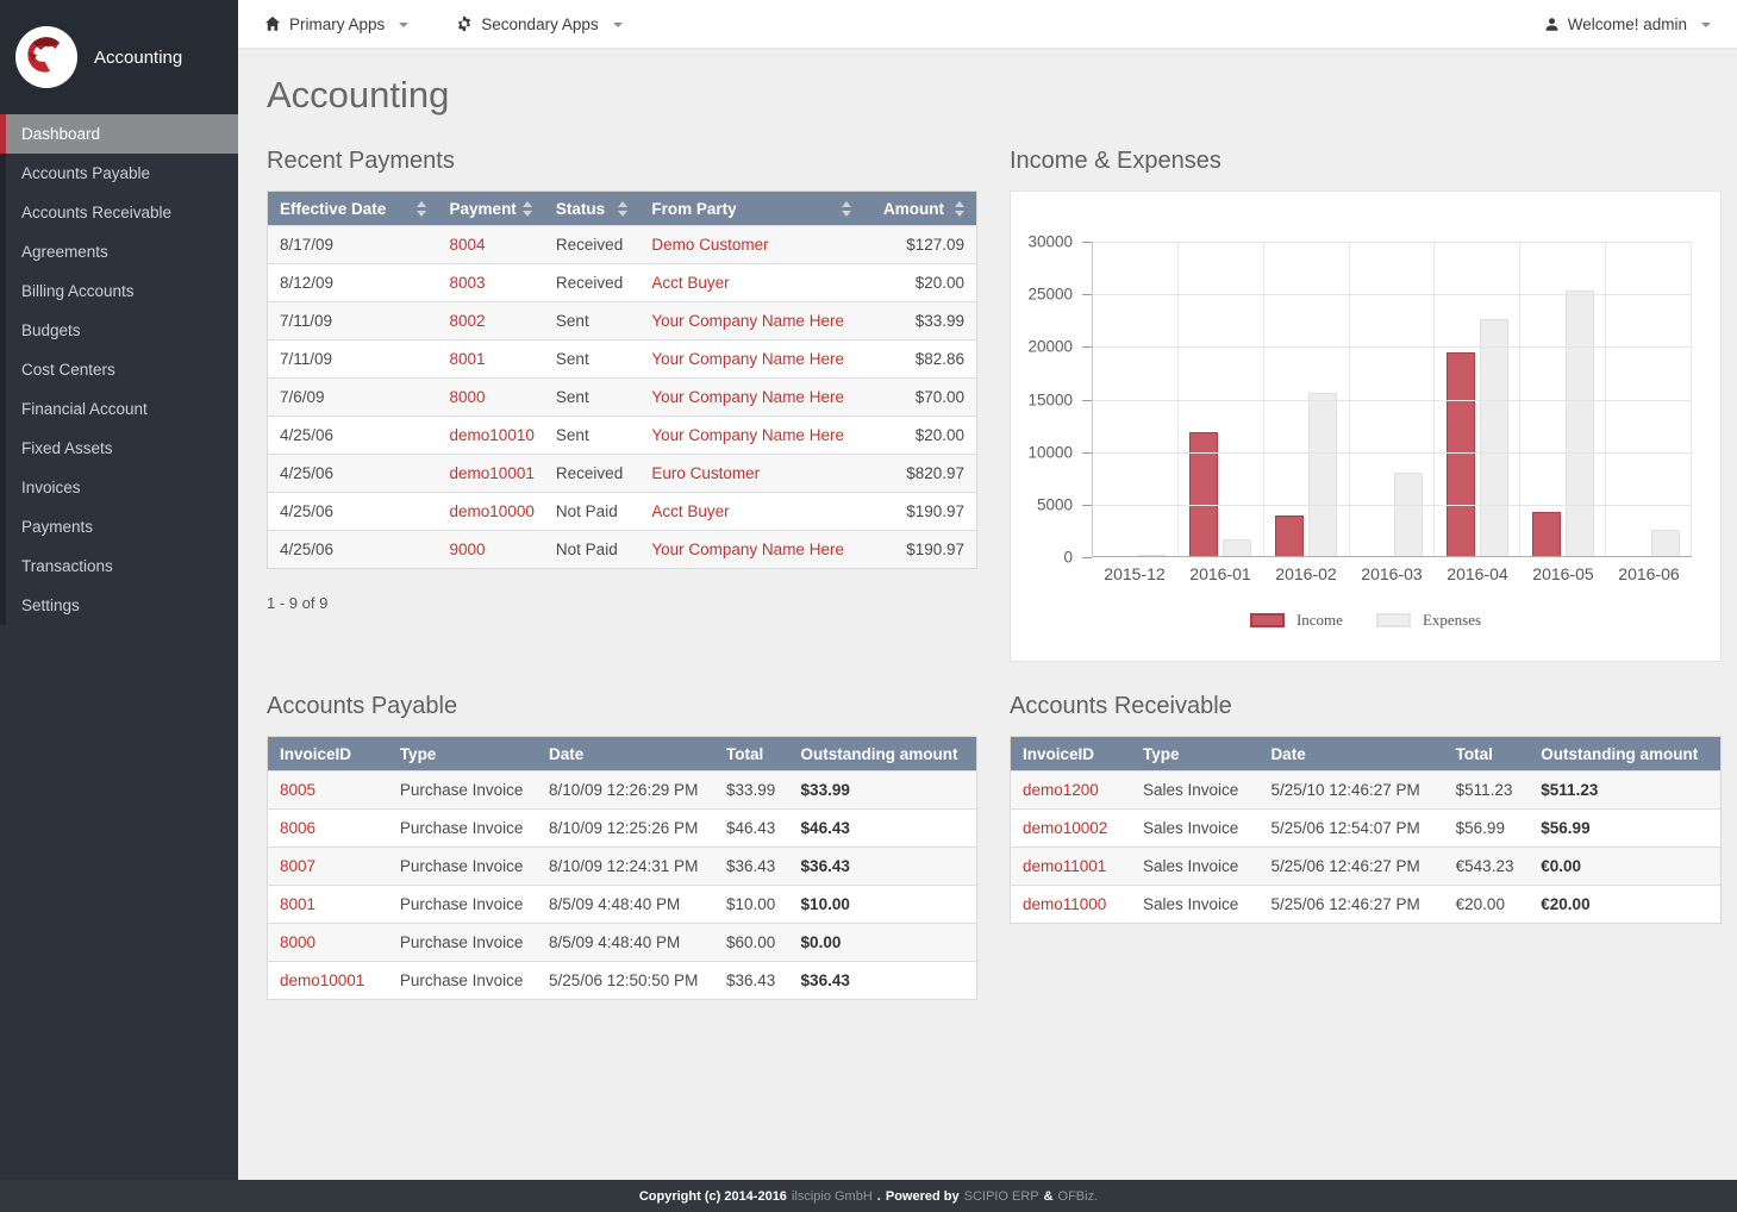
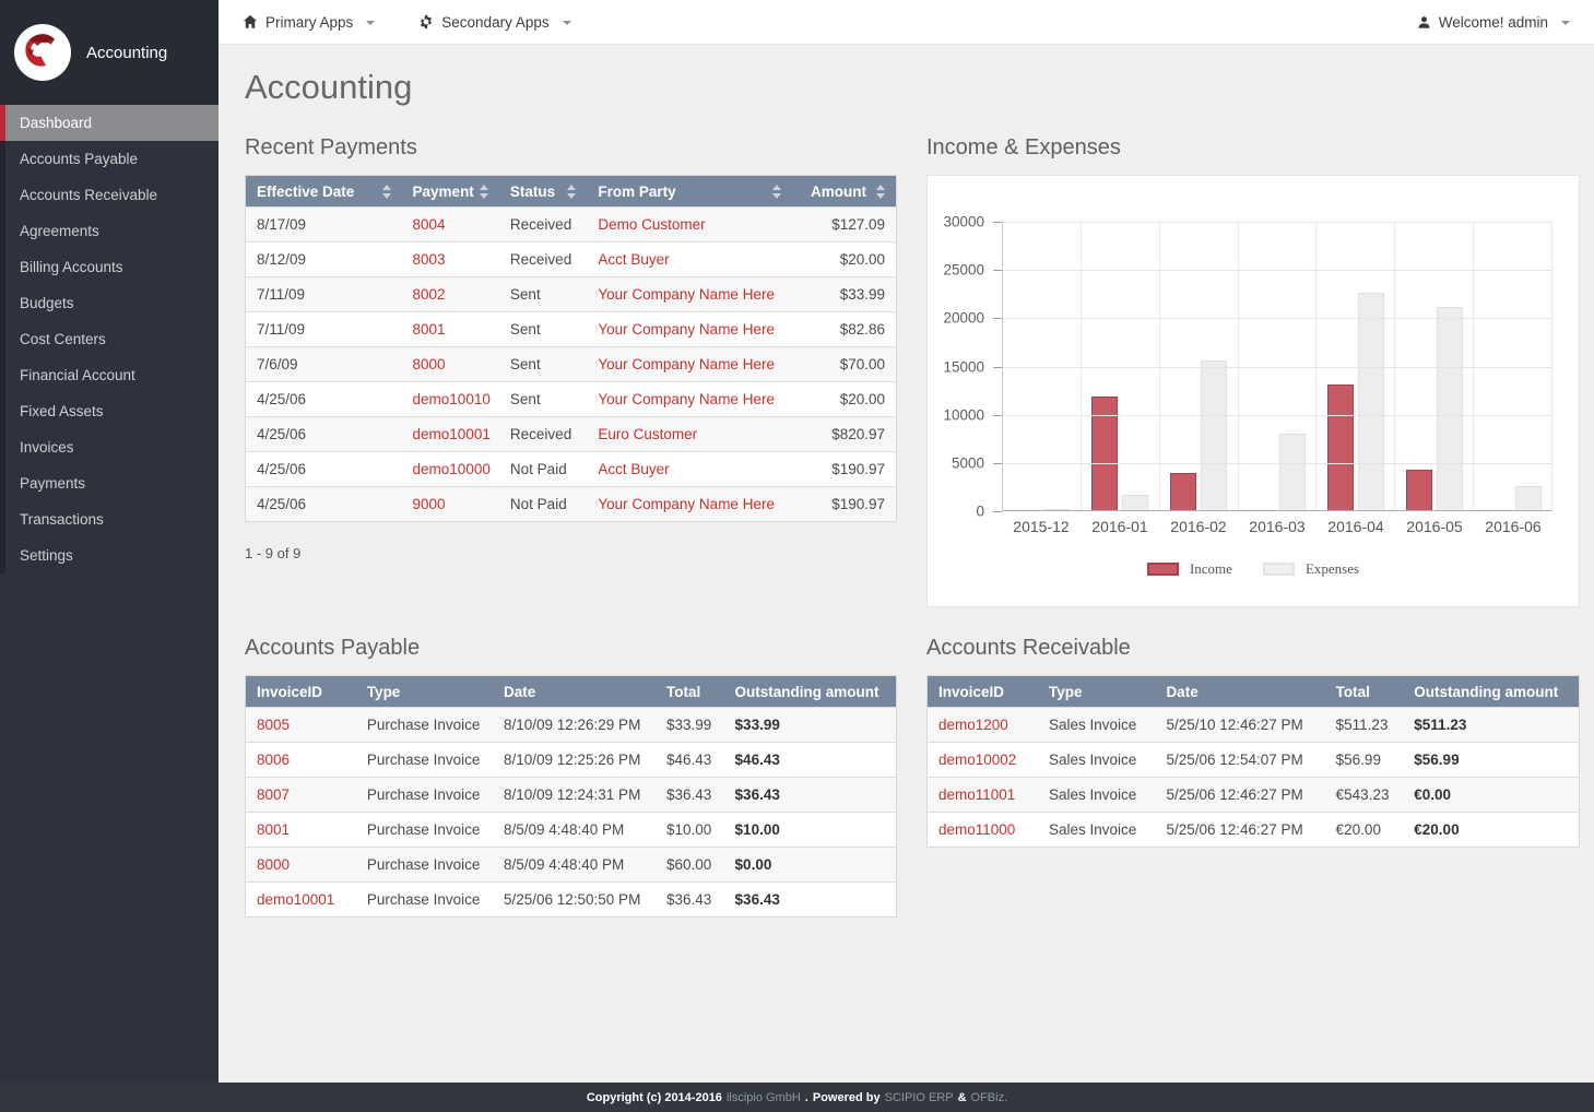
Income/2016-04: 19000 -> 13000
Expenses/2016-05: 25000 -> 21000
